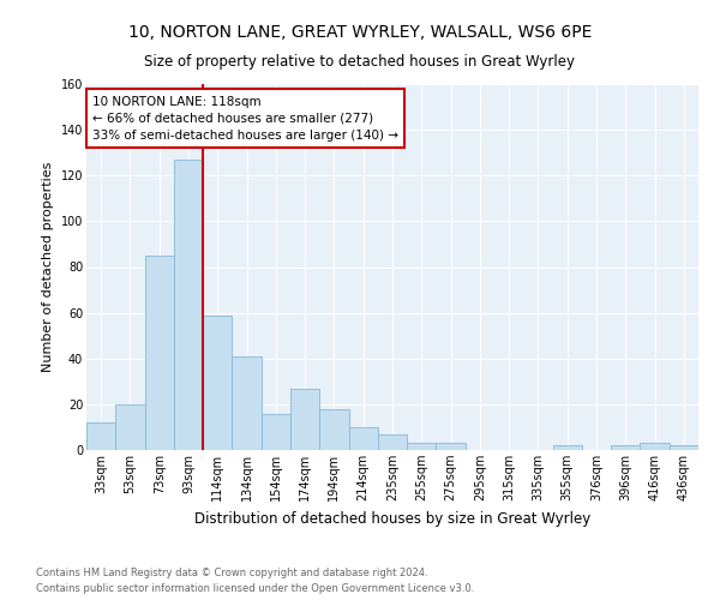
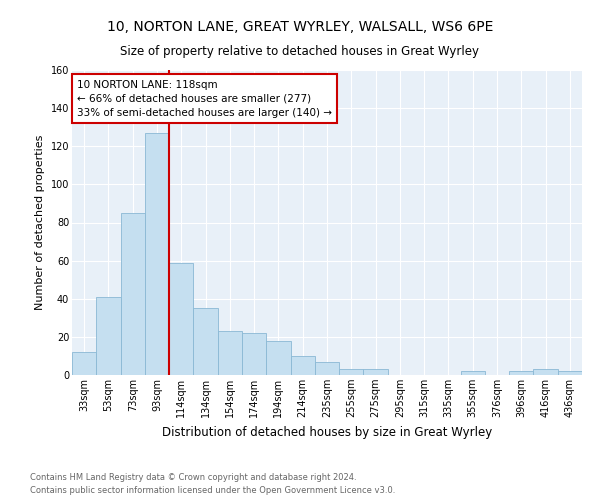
53sqm: 20 -> 41
134sqm: 41 -> 35
154sqm: 16 -> 23
174sqm: 27 -> 22
